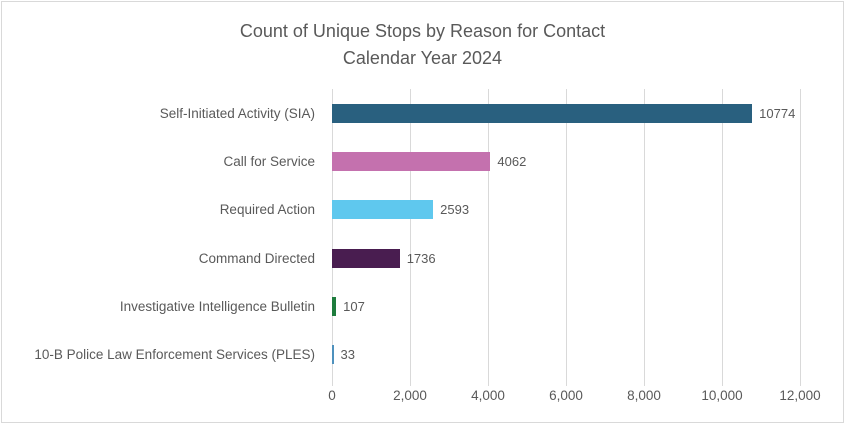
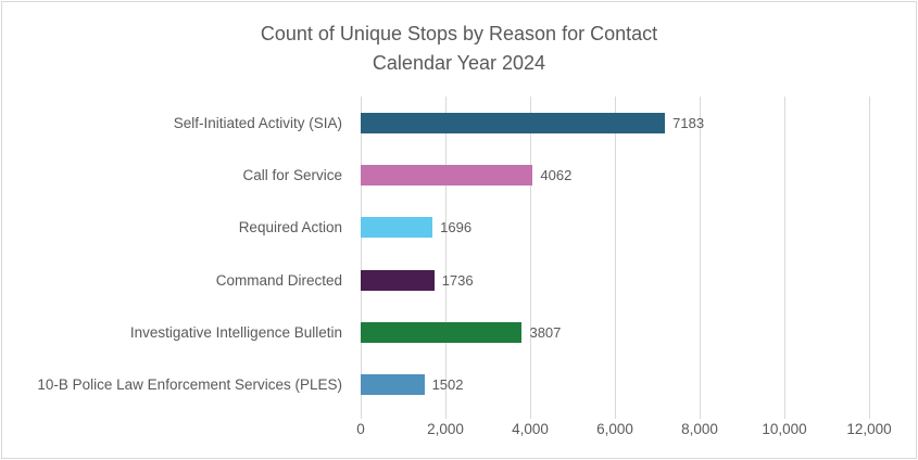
Self-Initiated Activity (SIA): 10774 -> 7183
Required Action: 2593 -> 1696
Investigative Intelligence Bulletin: 107 -> 3807
10-B Police Law Enforcement Services (PLES): 33 -> 1502
